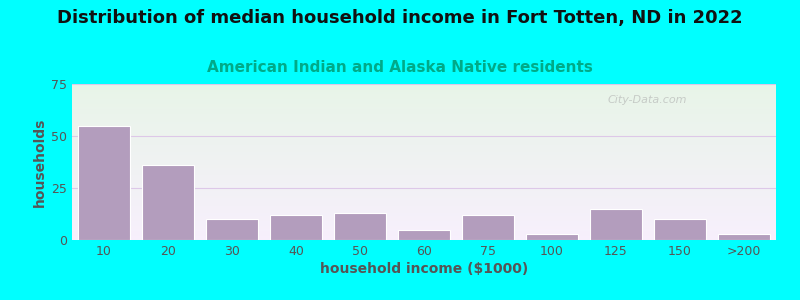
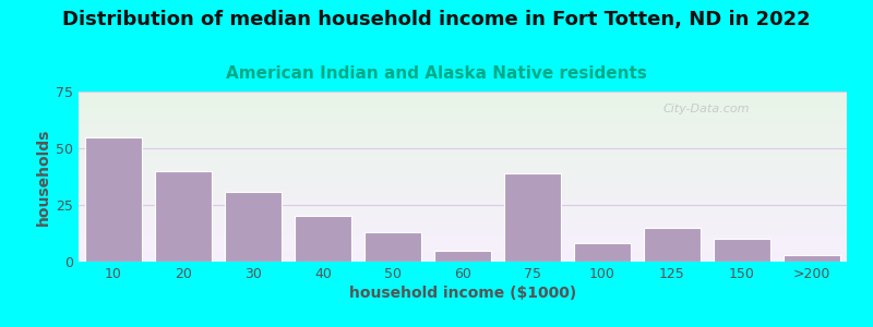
20: 36 -> 40
30: 10 -> 31
40: 12 -> 20
75: 12 -> 39
100: 3 -> 8
